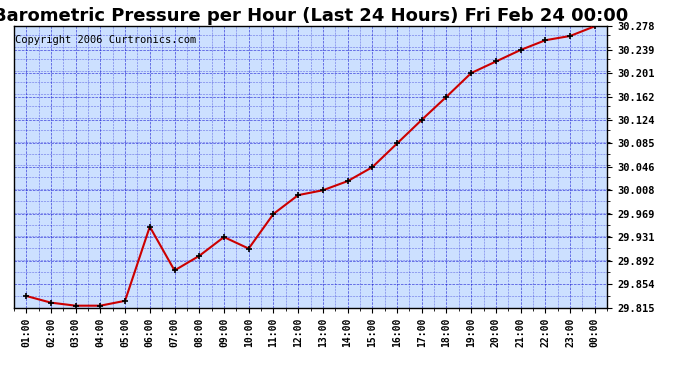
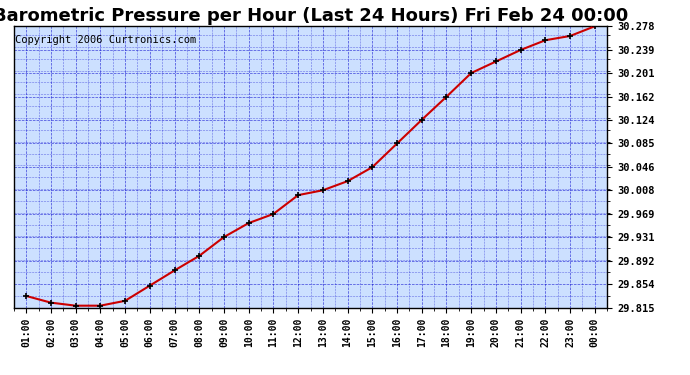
06:00: 29.948 -> 29.851
10:00: 29.912 -> 29.954
